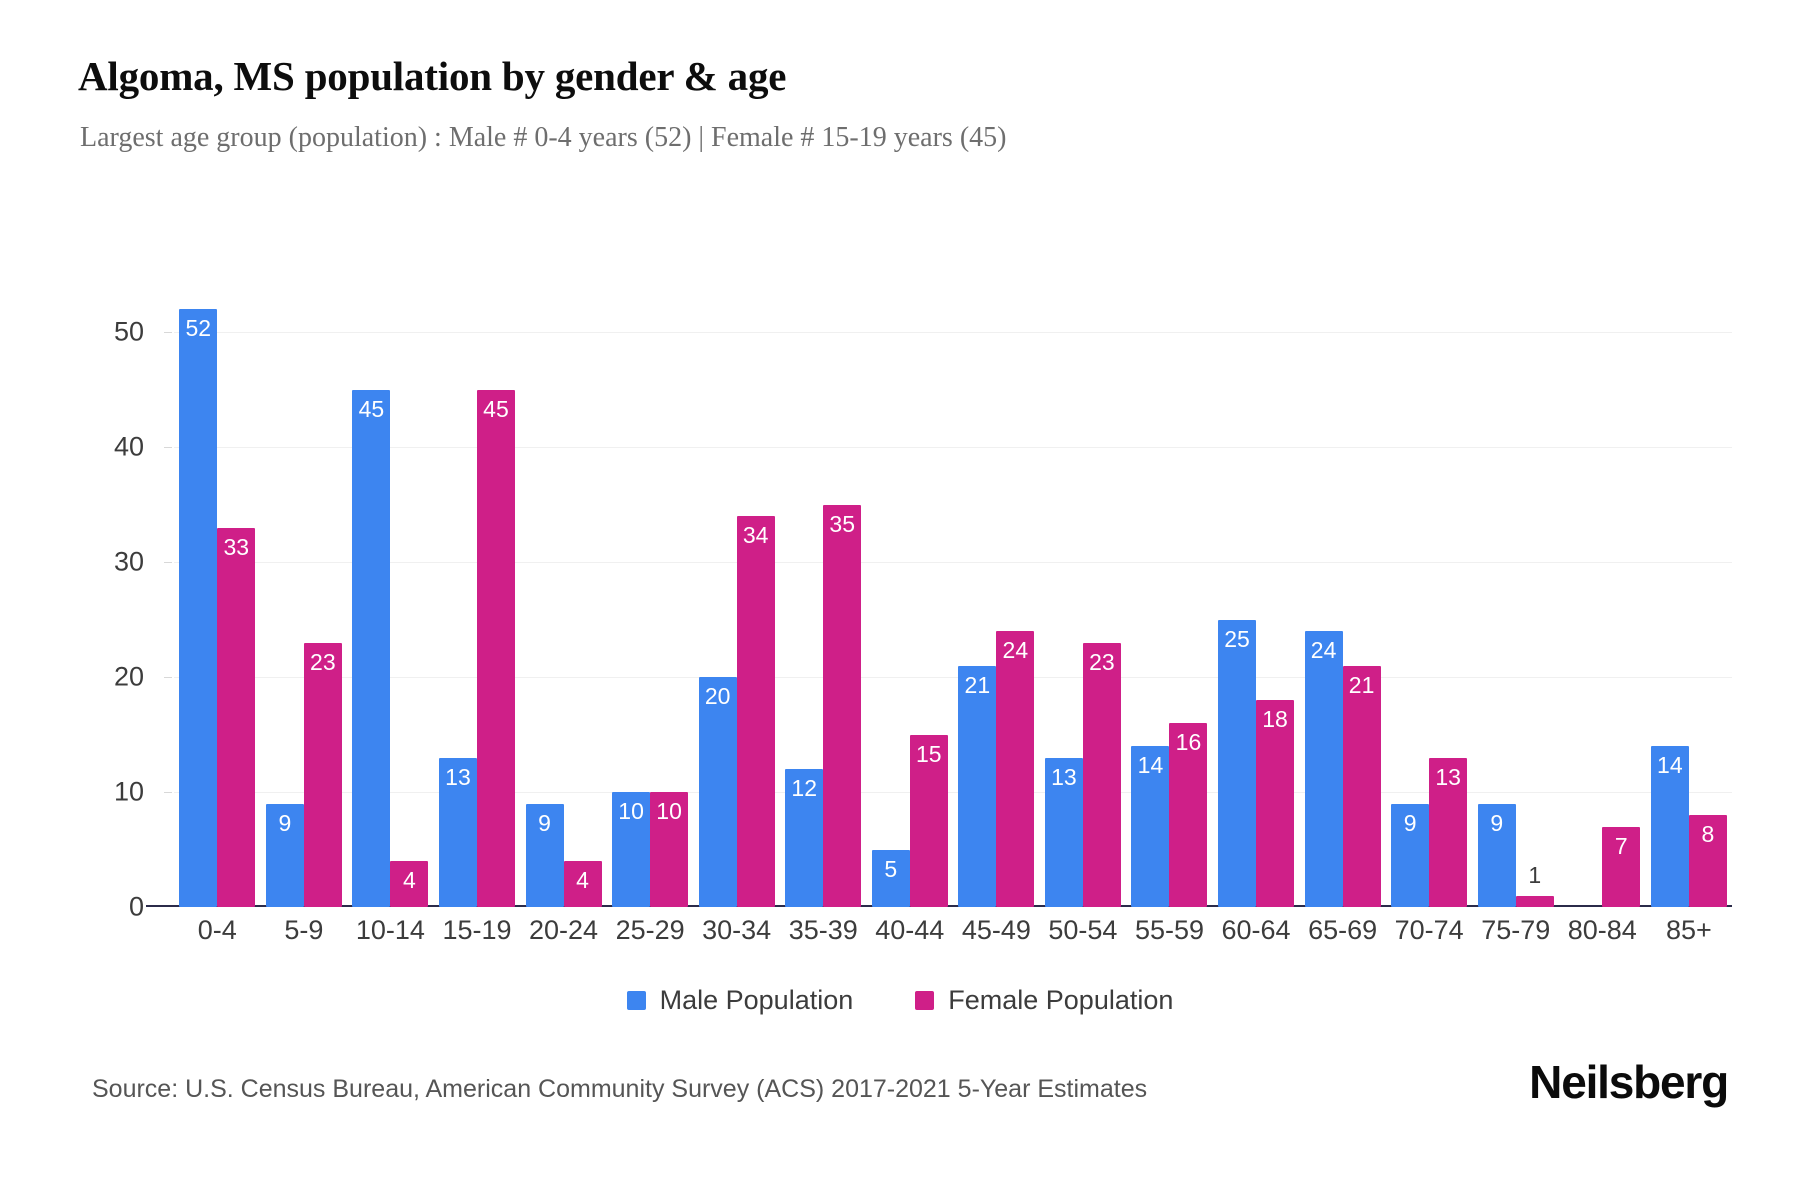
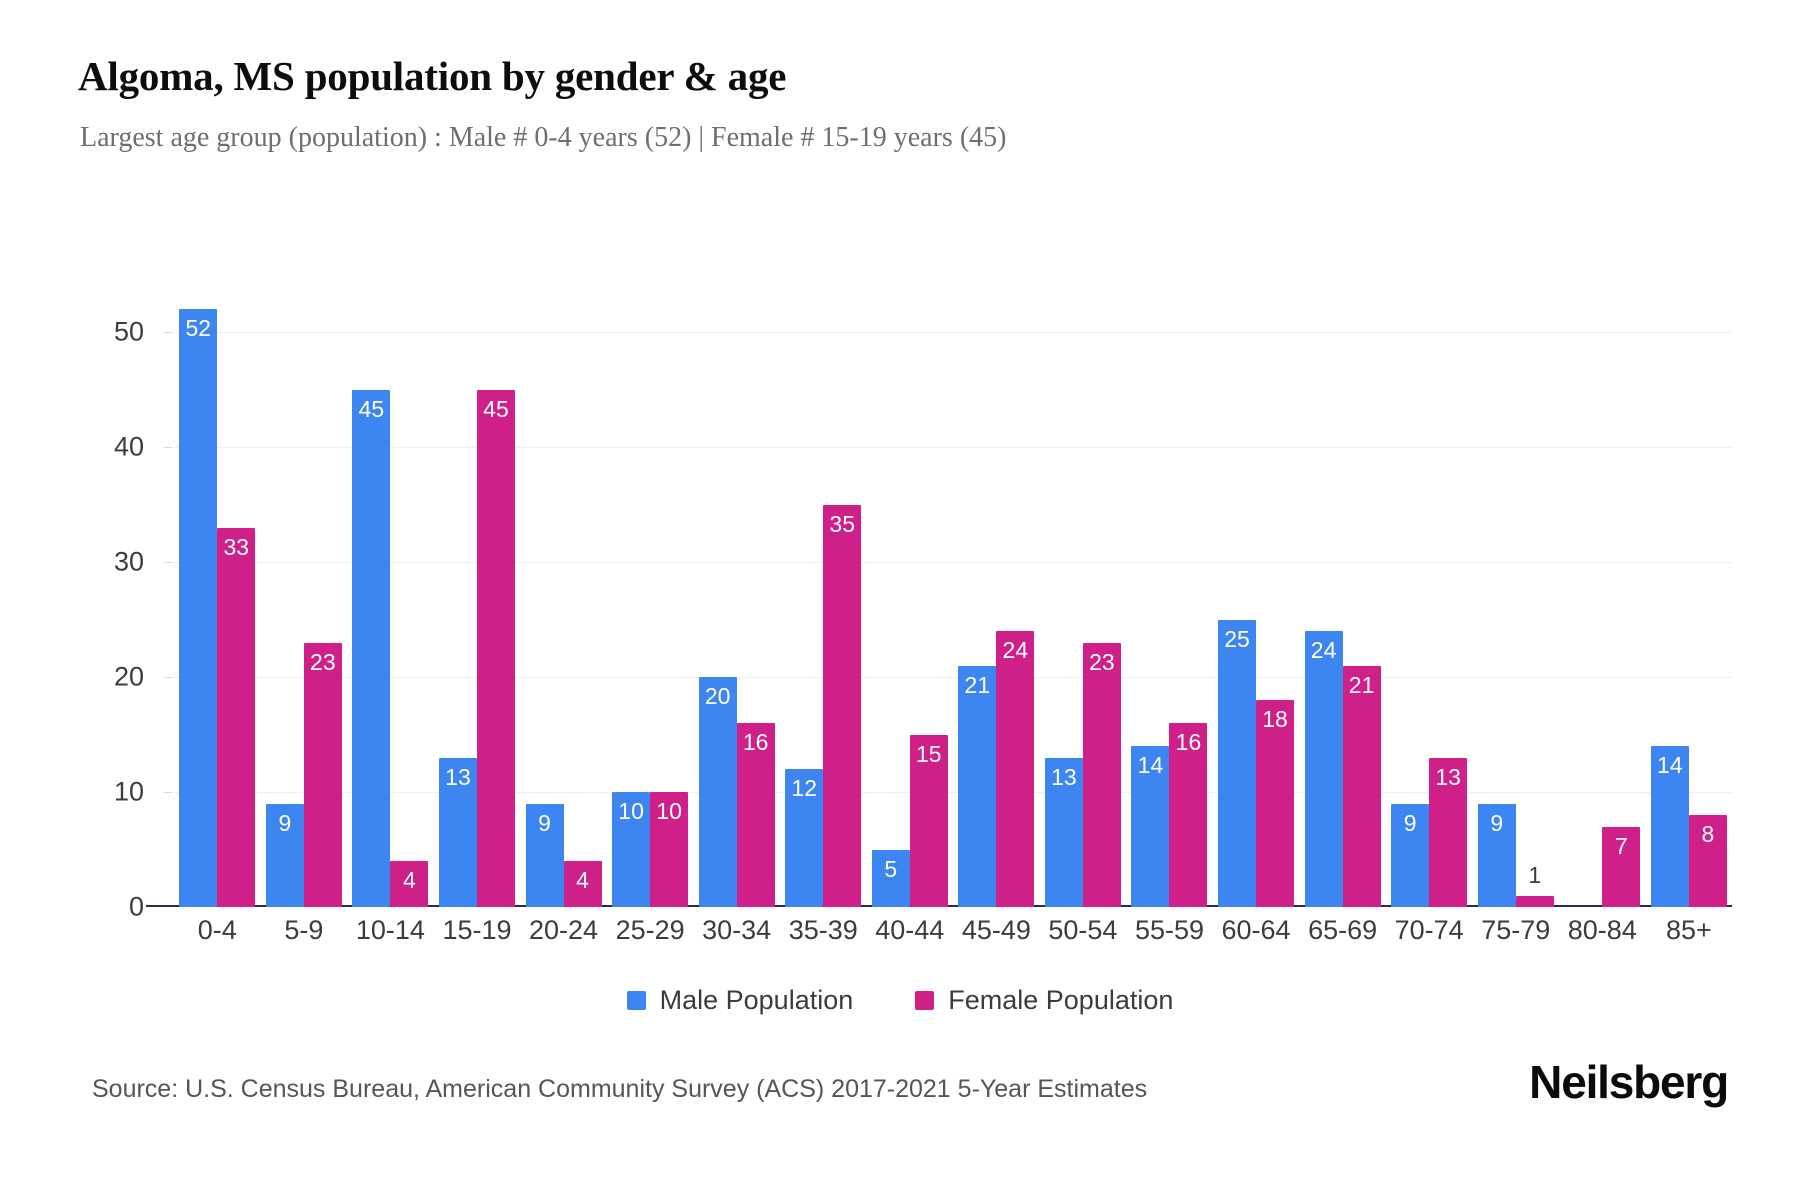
Female Population/30-34: 34 -> 16
